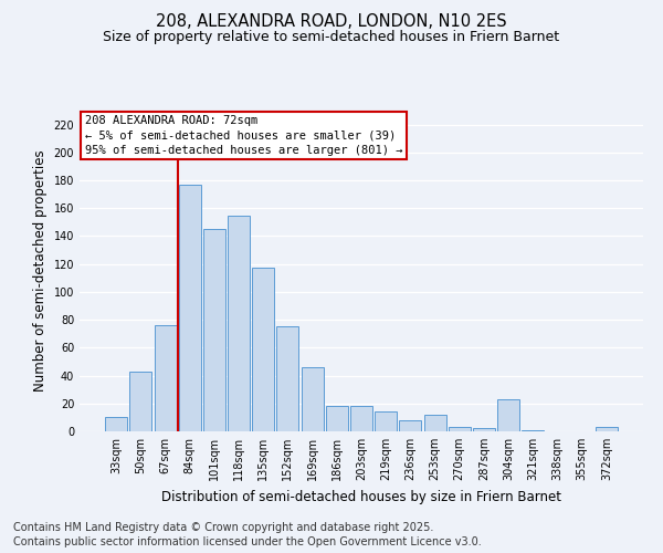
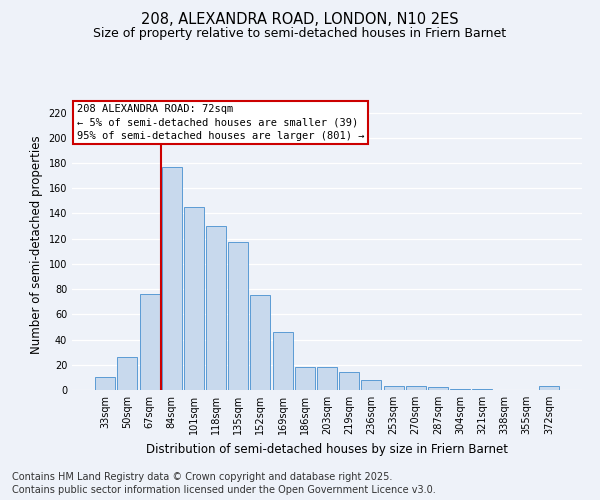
50sqm: 43 -> 26
118sqm: 155 -> 130
253sqm: 12 -> 3
304sqm: 23 -> 1
